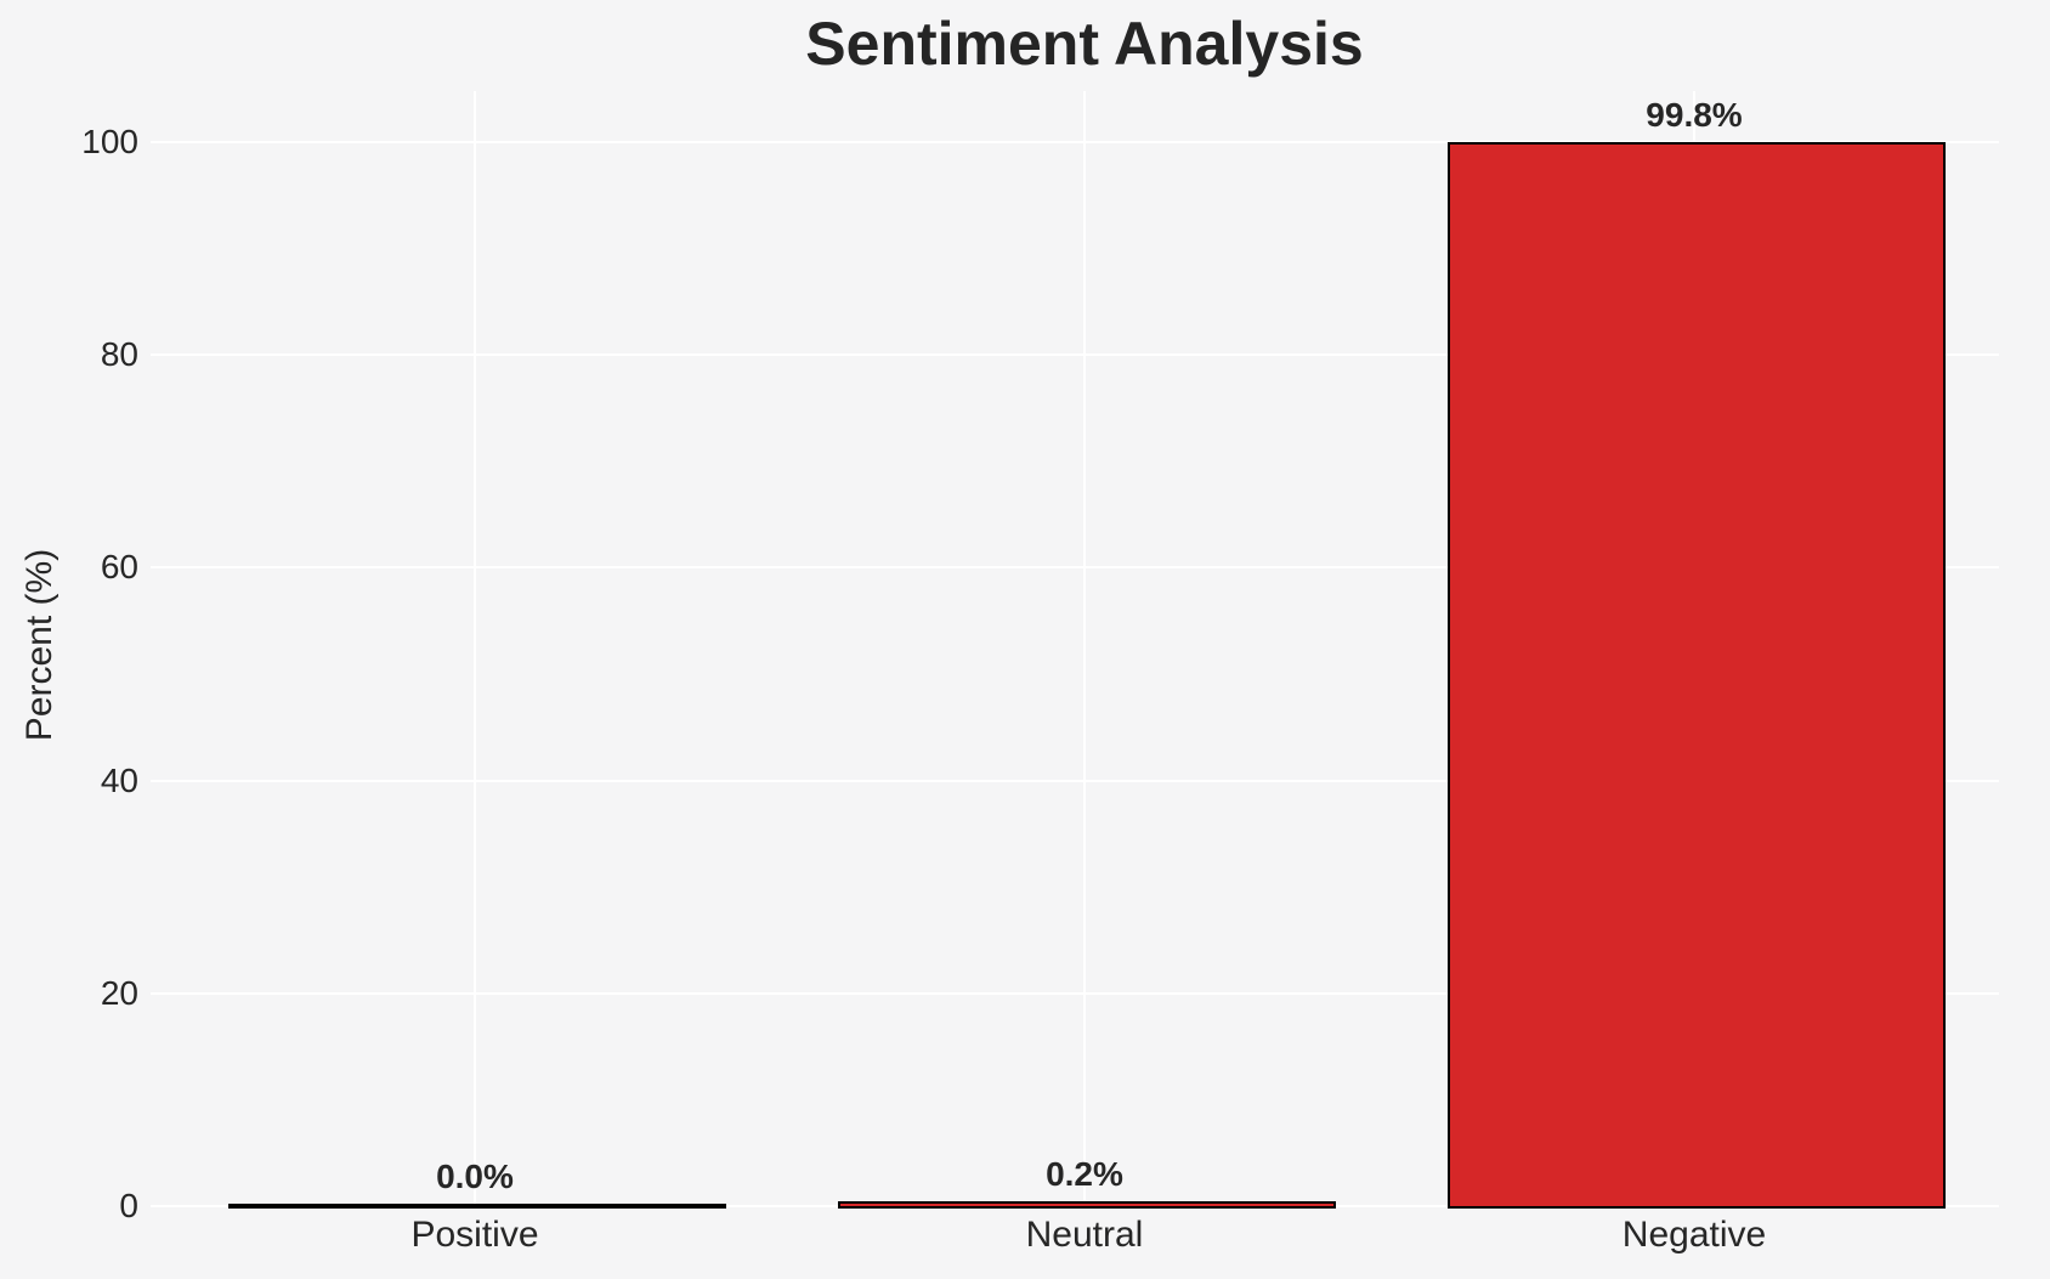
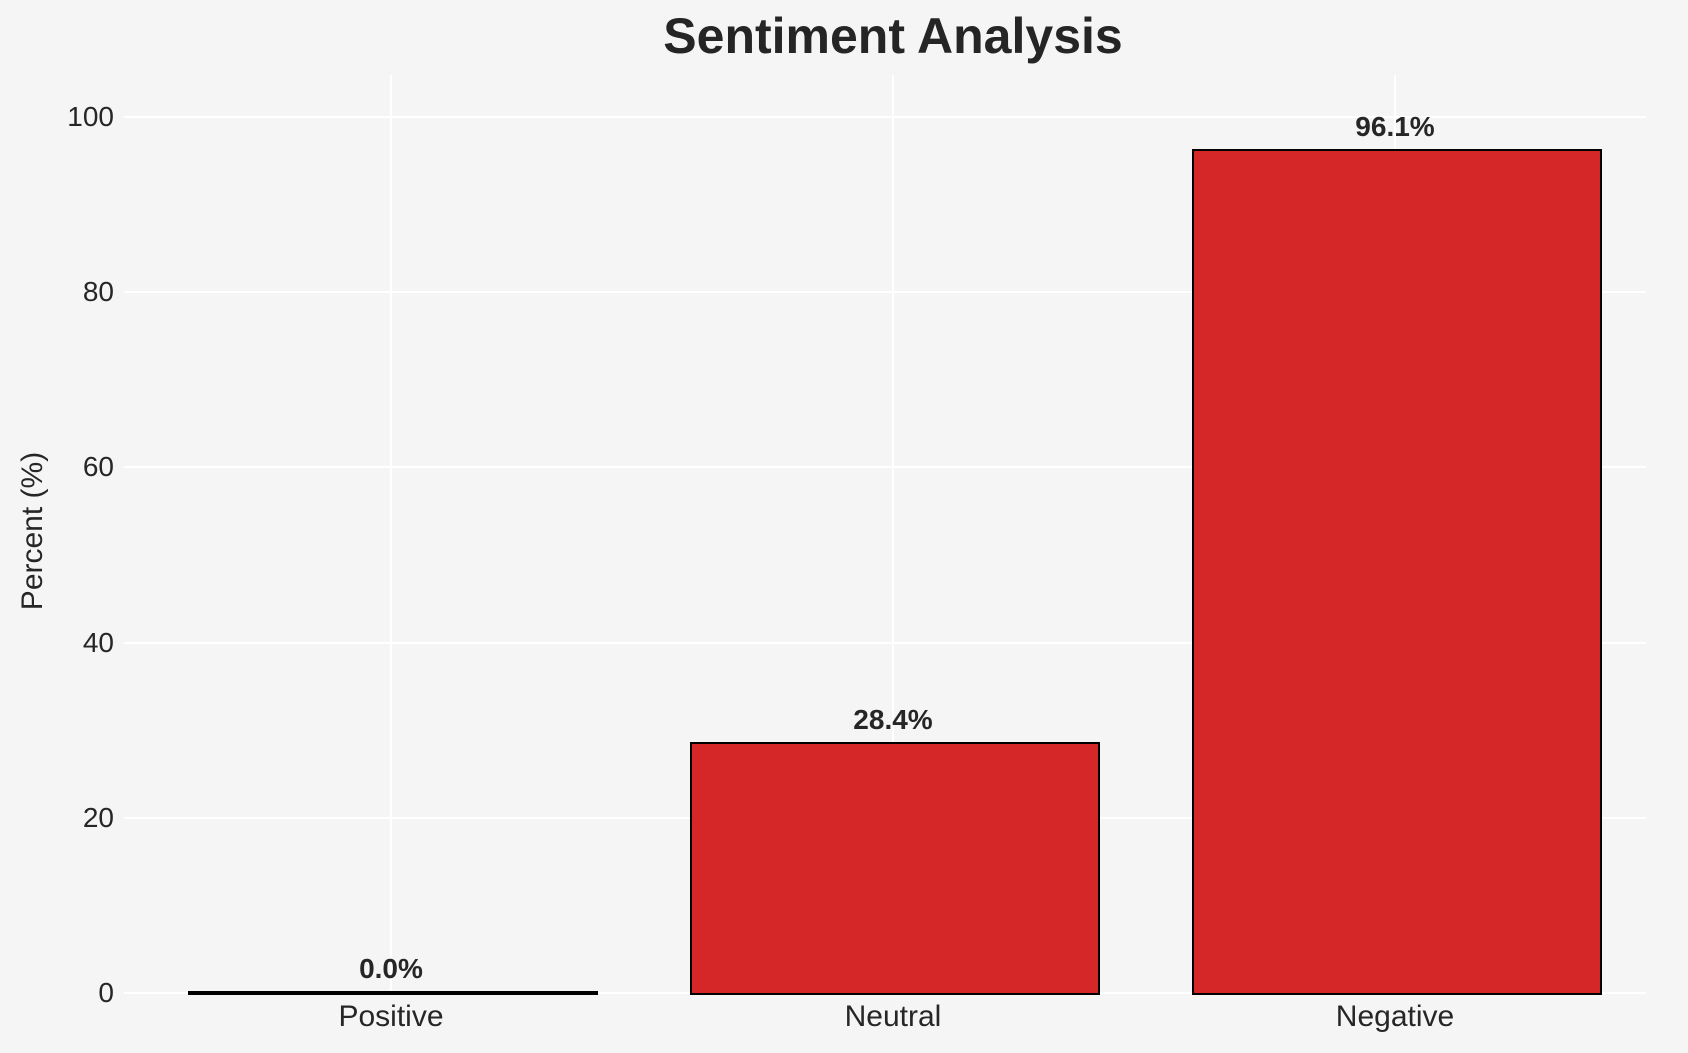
Neutral: 0.2% -> 28.4%
Negative: 99.8% -> 96.1%
